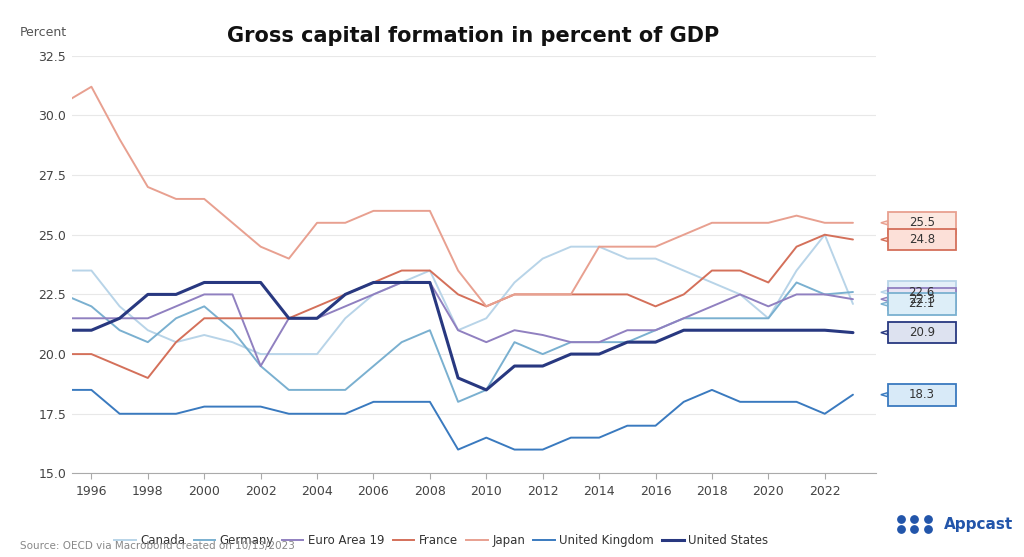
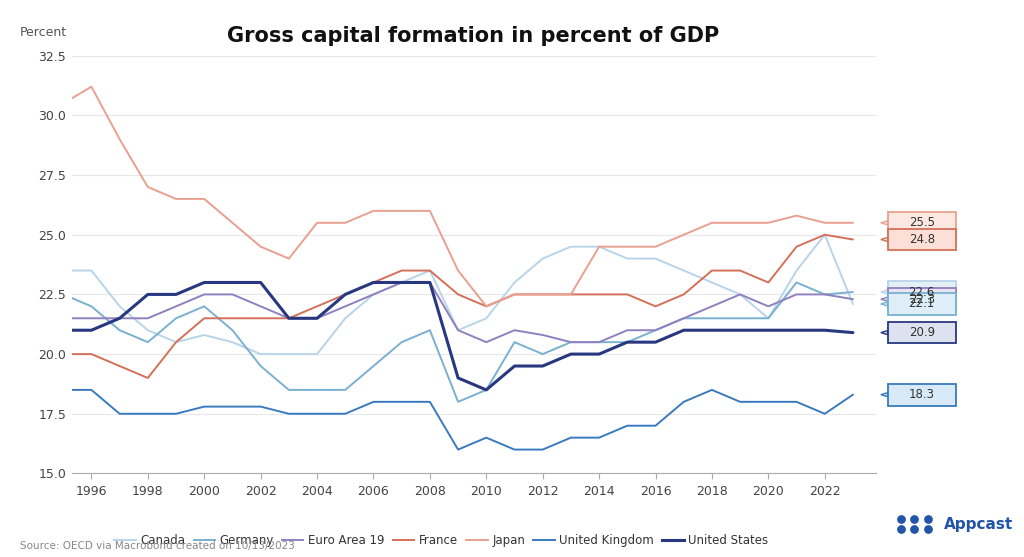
Gross capital formation in percent of GDP/Euro Area 19/2002: 19.5 -> 22.0
